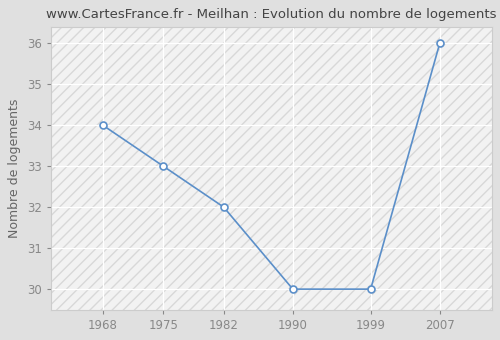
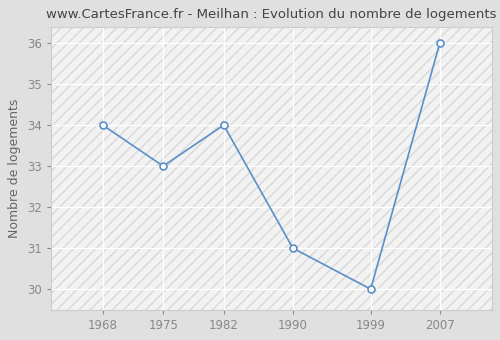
1982: 32 -> 34
1990: 30 -> 31
